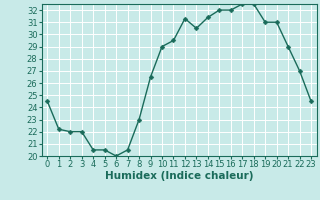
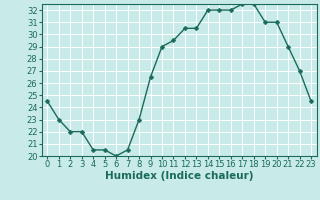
1: 22.2 -> 23.0
12: 31.3 -> 30.5
14: 31.4 -> 32.0
